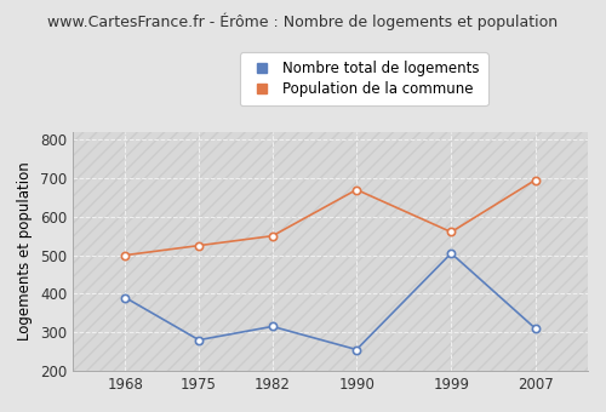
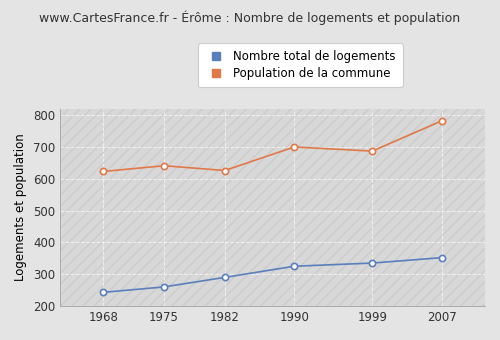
Nombre total de logements/1968: 390 -> 243
Population de la commune/1968: 500 -> 623
Nombre total de logements/1975: 280 -> 260
Population de la commune/1975: 525 -> 641
Nombre total de logements/1982: 315 -> 290
Population de la commune/1982: 550 -> 626
Nombre total de logements/1990: 255 -> 325
Population de la commune/1990: 670 -> 700
Nombre total de logements/1999: 505 -> 335
Population de la commune/1999: 560 -> 687
Nombre total de logements/2007: 310 -> 352
Population de la commune/2007: 695 -> 782
